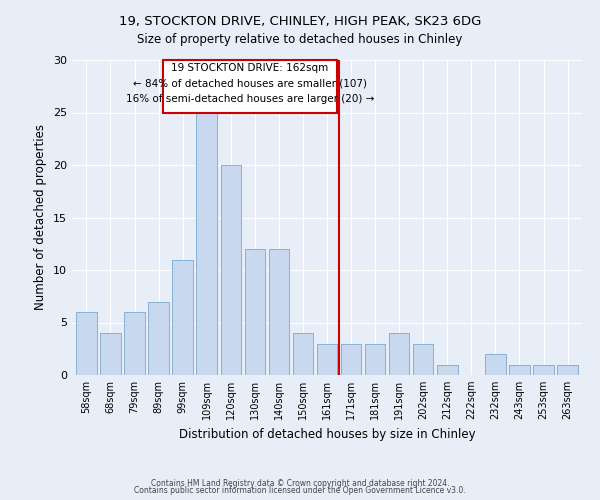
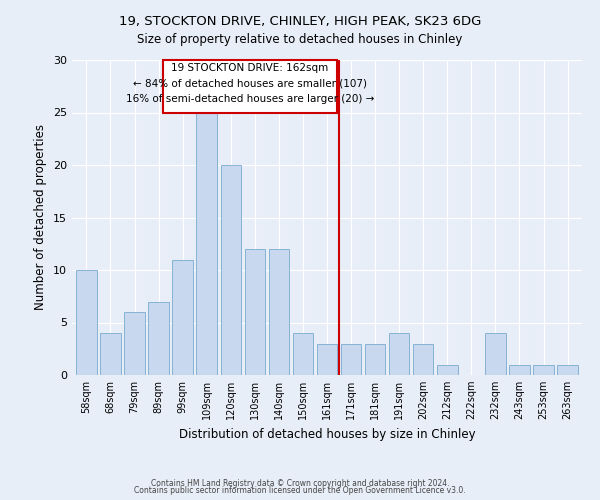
58sqm: 6 -> 10
232sqm: 2 -> 4
